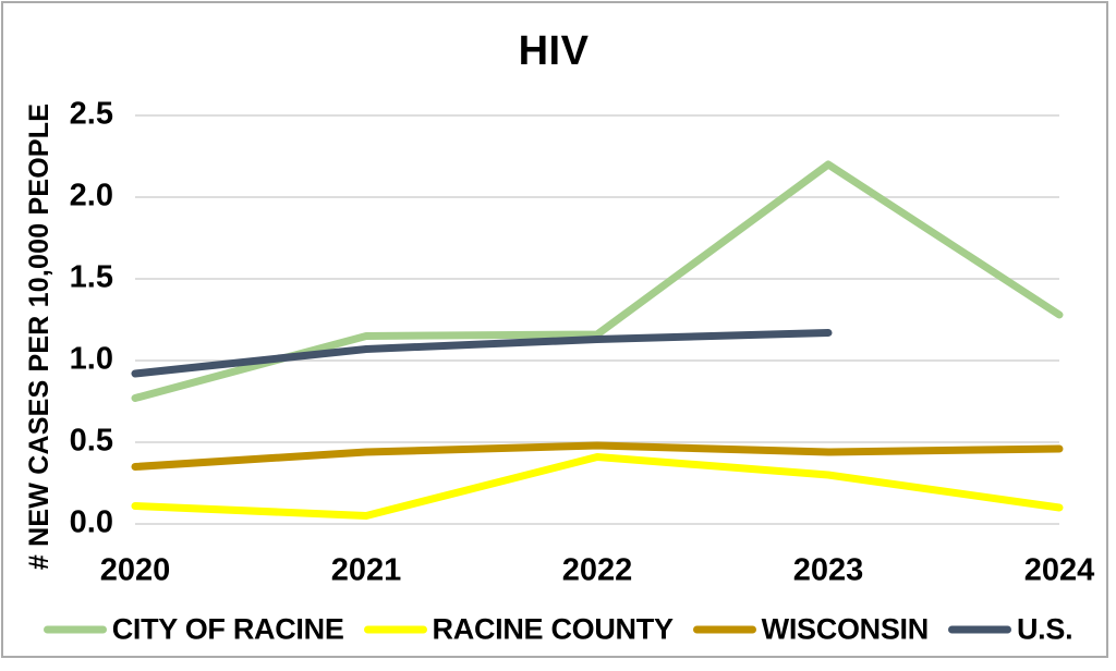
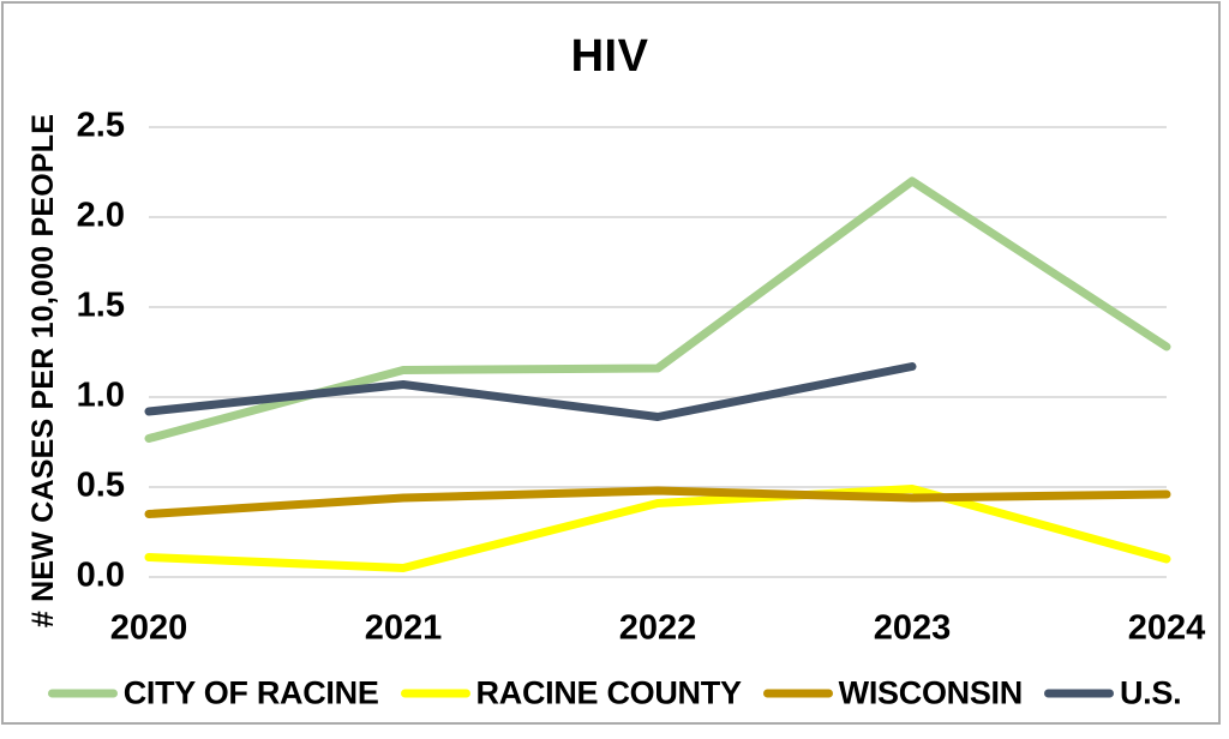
U.S./2022: 1.13 -> 0.89
RACINE COUNTY/2023: 0.30 -> 0.49
